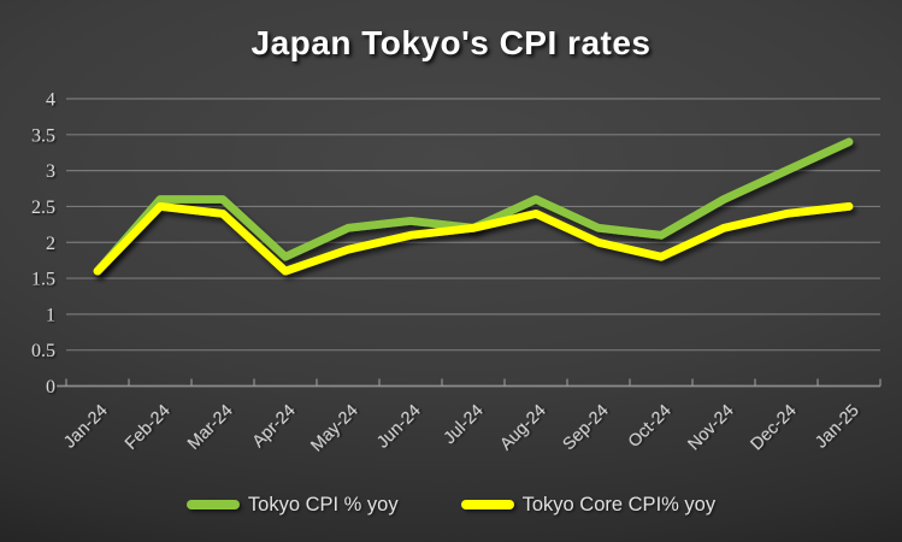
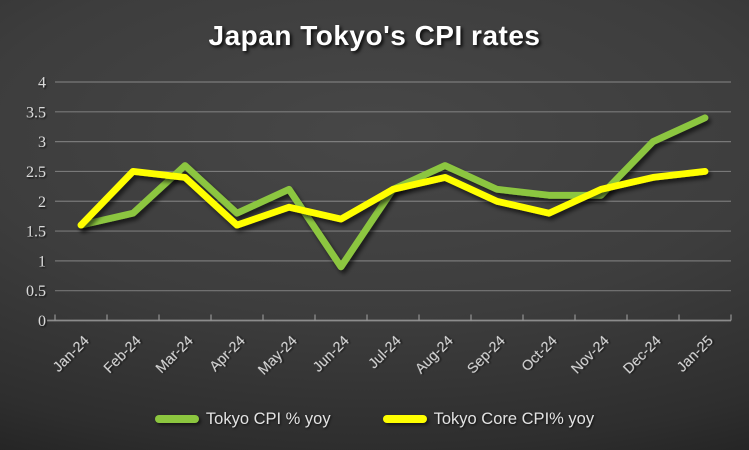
Tokyo CPI % yoy/Feb-24: 2.6 -> 1.8
Tokyo CPI % yoy/Jun-24: 2.3 -> 0.9
Tokyo Core CPI% yoy/Jun-24: 2.1 -> 1.7
Tokyo CPI % yoy/Nov-24: 2.6 -> 2.1
